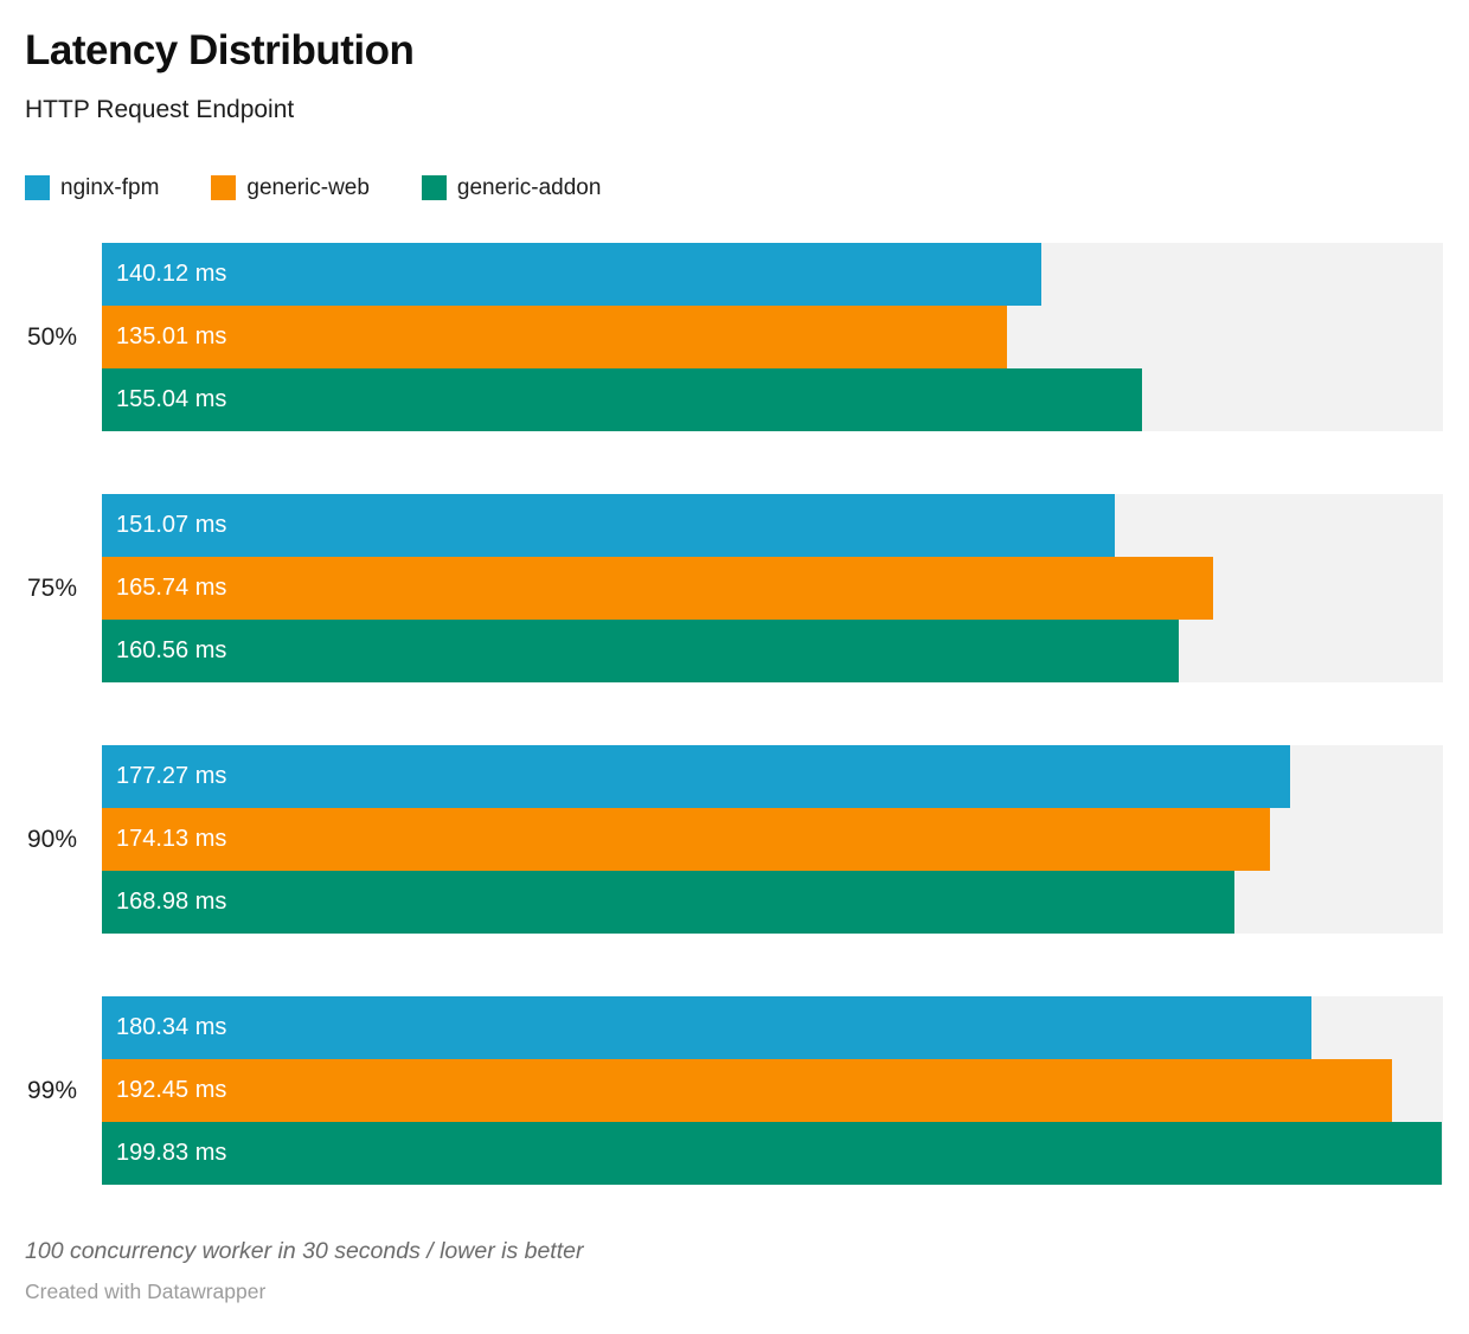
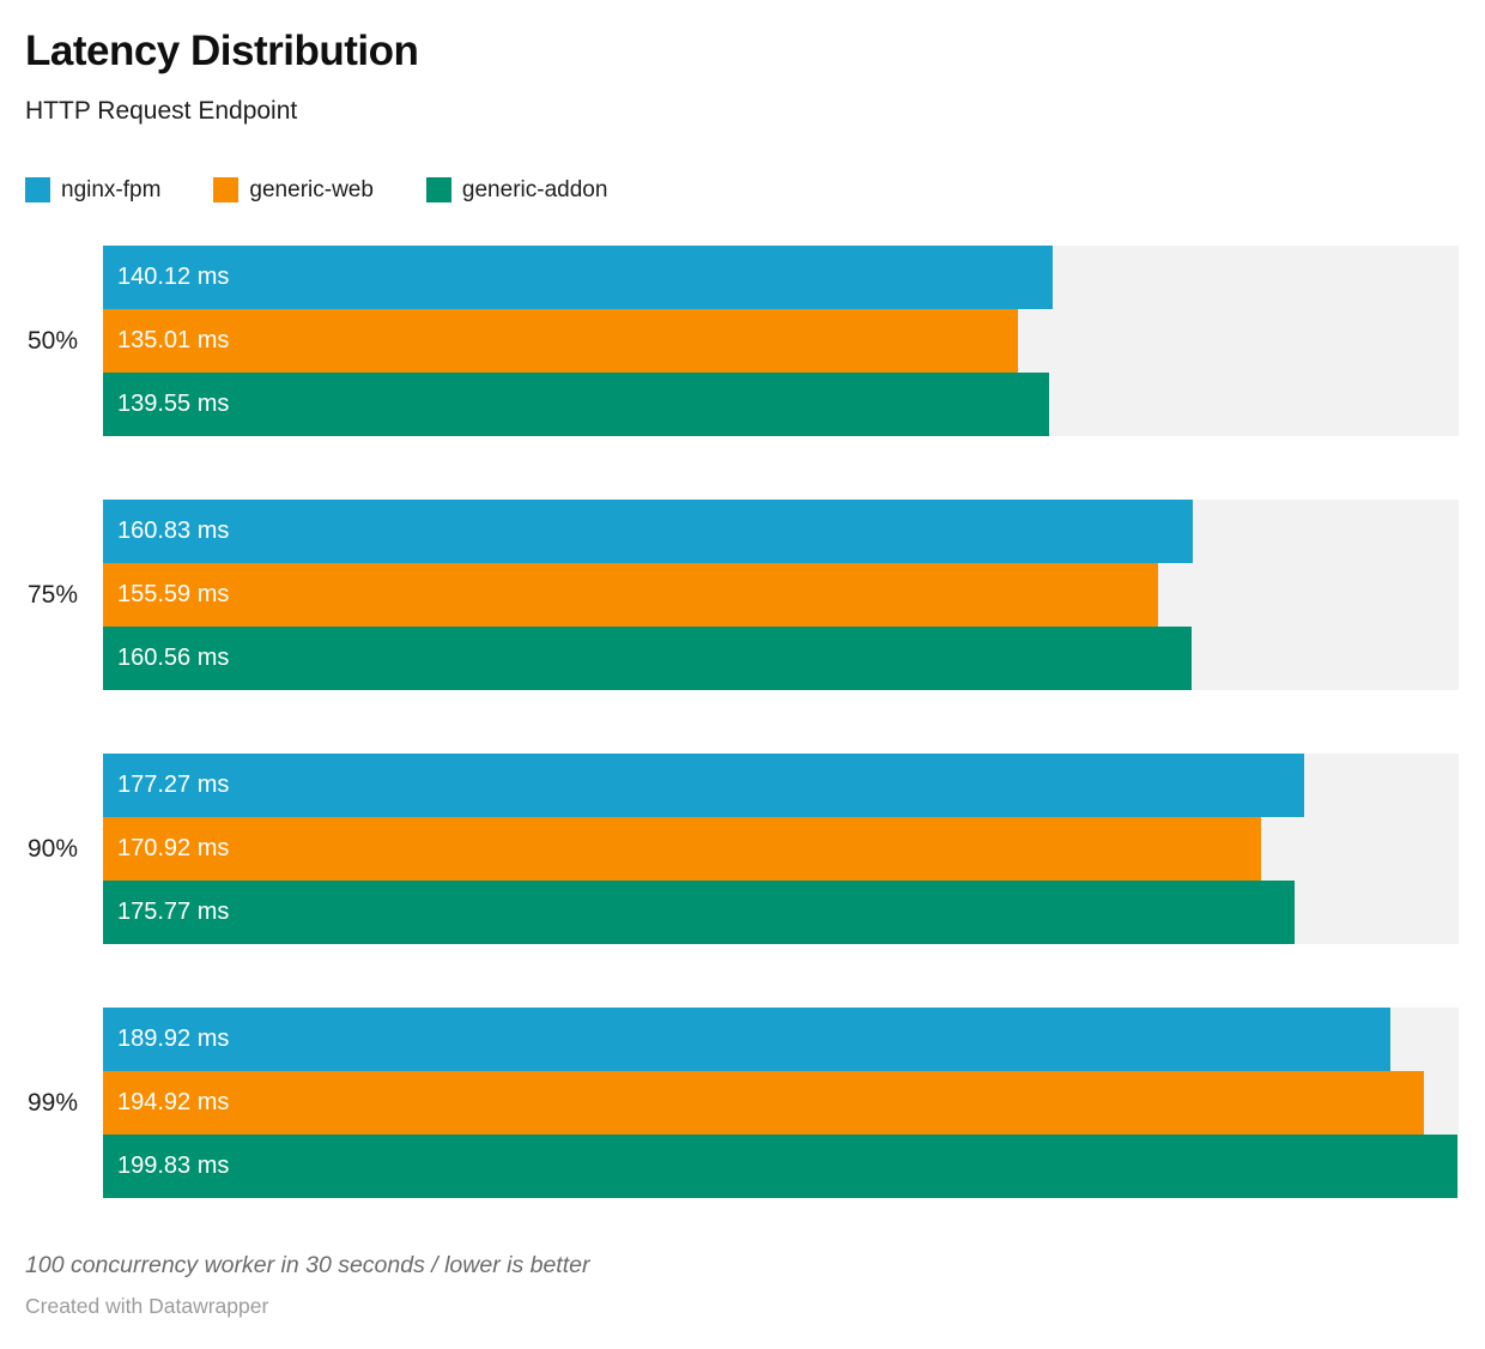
generic-addon/50%: 155.04 -> 139.55
nginx-fpm/75%: 151.07 -> 160.83
generic-web/75%: 165.74 -> 155.59
generic-web/90%: 174.13 -> 170.92
generic-addon/90%: 168.98 -> 175.77
nginx-fpm/99%: 180.34 -> 189.92
generic-web/99%: 192.45 -> 194.92
